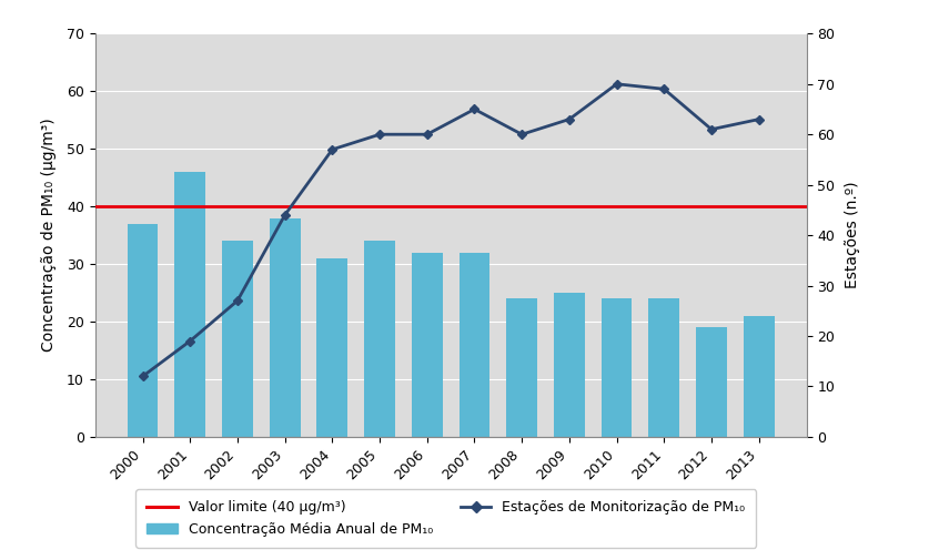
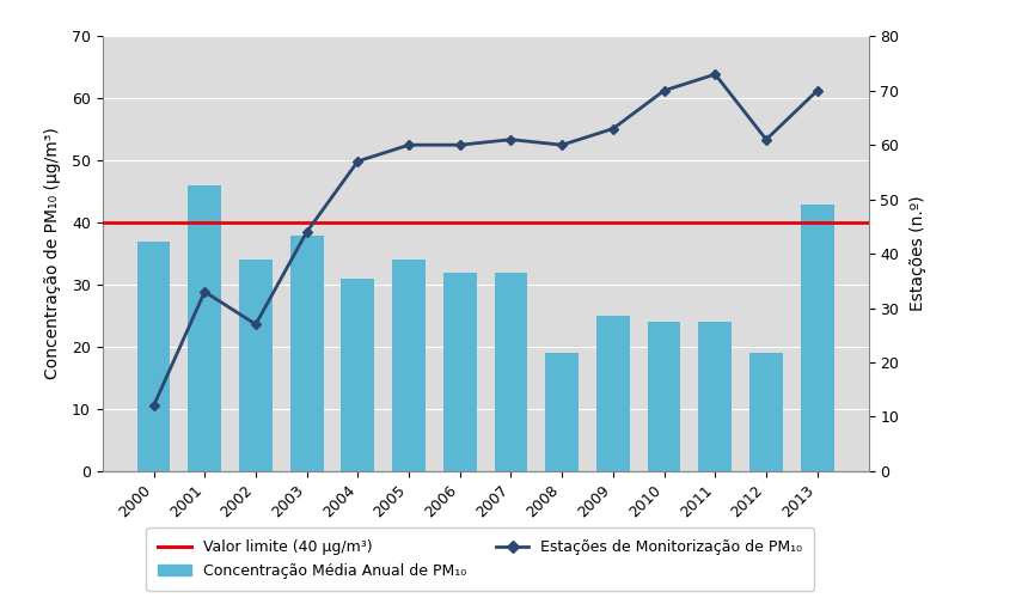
Estações de Monitorização de PM₁₀/2001: 19 -> 33
Estações de Monitorização de PM₁₀/2007: 65 -> 61
Concentração Média Anual de PM₁₀/2008: 24 -> 19
Estações de Monitorização de PM₁₀/2011: 69 -> 73
Concentração Média Anual de PM₁₀/2013: 21 -> 43
Estações de Monitorização de PM₁₀/2013: 63 -> 70
